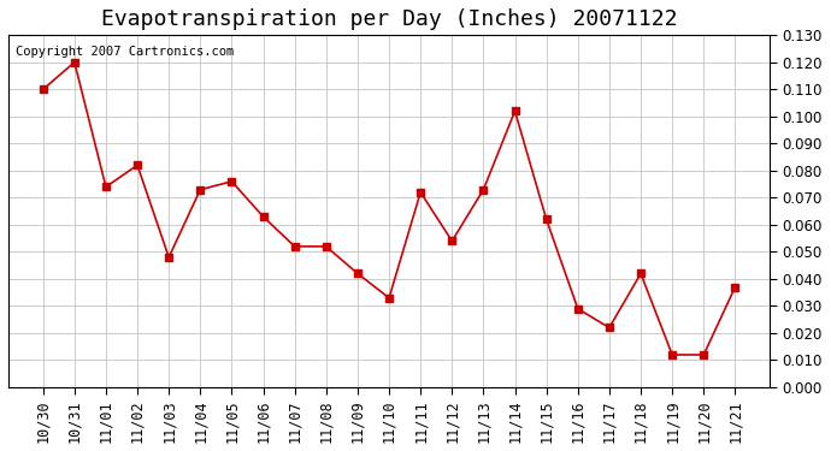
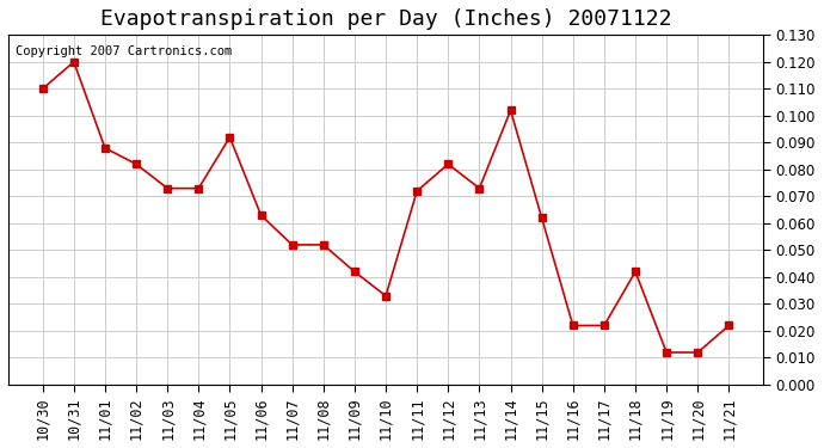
11/01: 0.074 -> 0.088
11/03: 0.048 -> 0.073
11/05: 0.076 -> 0.092
11/12: 0.054 -> 0.082
11/16: 0.029 -> 0.022
11/21: 0.037 -> 0.022
